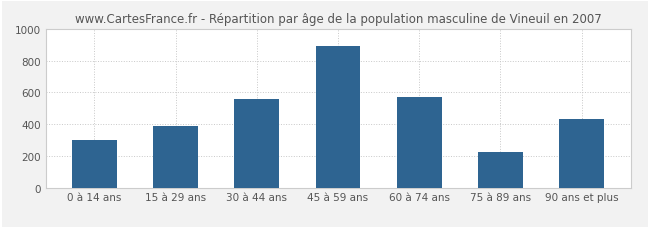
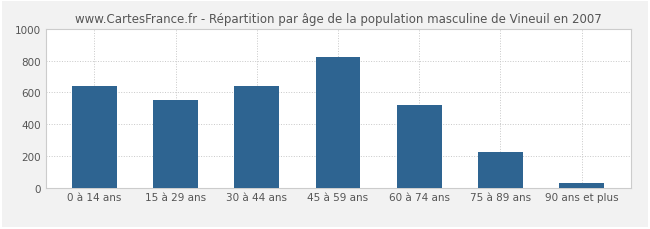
0 à 14 ans: 300 -> 640
15 à 29 ans: 390 -> 550
30 à 44 ans: 560 -> 640
45 à 59 ans: 890 -> 820
60 à 74 ans: 570 -> 520
90 ans et plus: 430 -> 30
